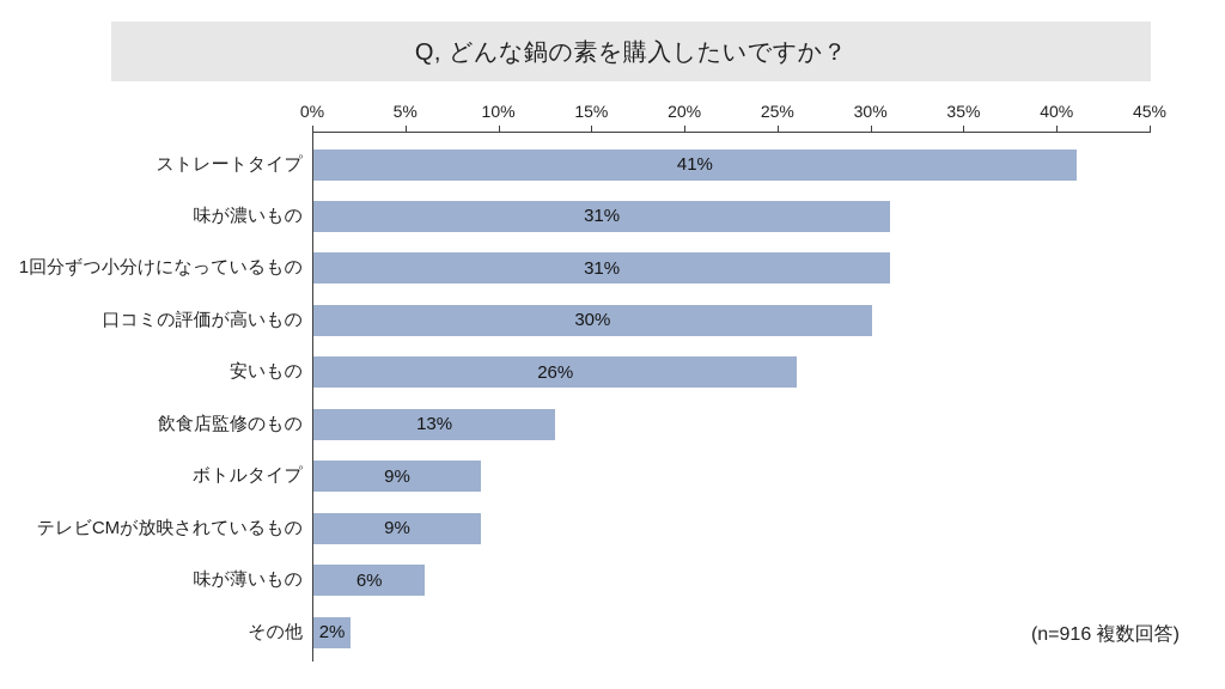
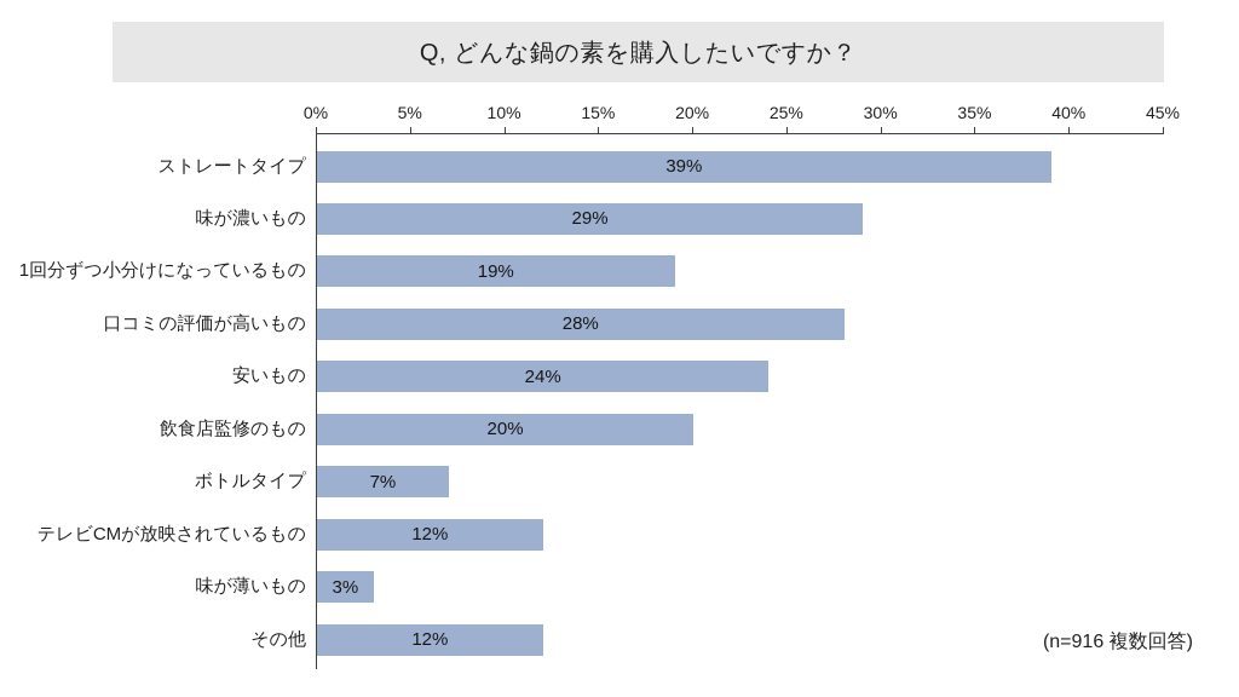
ストレートタイプ: 41% -> 39%
味が濃いもの: 31% -> 29%
1回分ずつ小分けになっているもの: 31% -> 19%
口コミの評価が高いもの: 30% -> 28%
安いもの: 26% -> 24%
飲食店監修のもの: 13% -> 20%
ボトルタイプ: 9% -> 7%
テレビCMが放映されているもの: 9% -> 12%
味が薄いもの: 6% -> 3%
その他: 2% -> 12%
